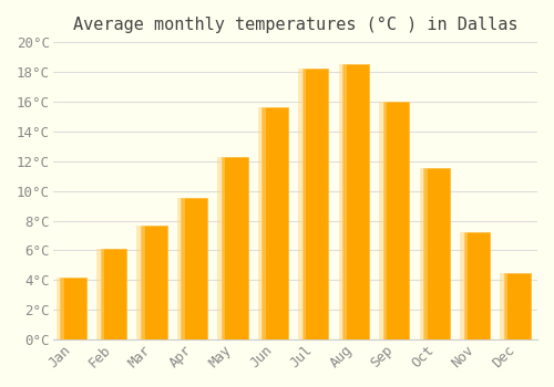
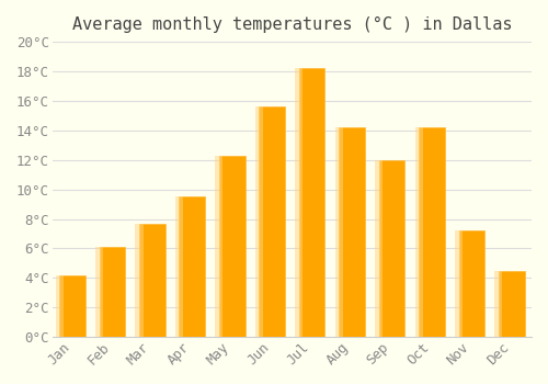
Aug: 18.5°C -> 14.2°C
Sep: 16.0°C -> 12.0°C
Oct: 11.5°C -> 14.2°C
